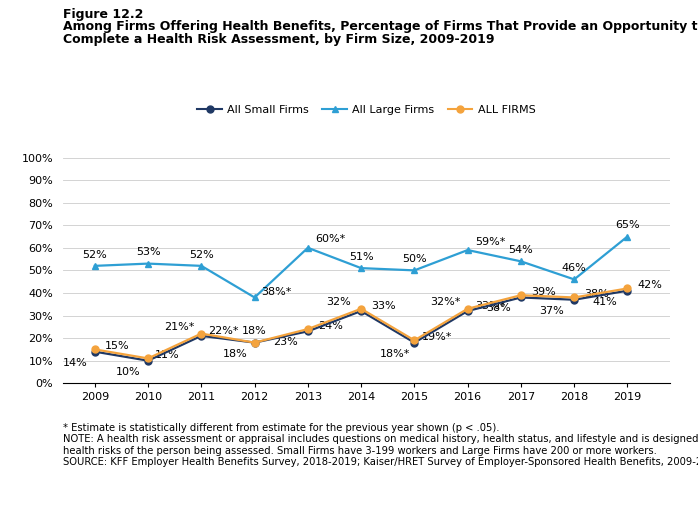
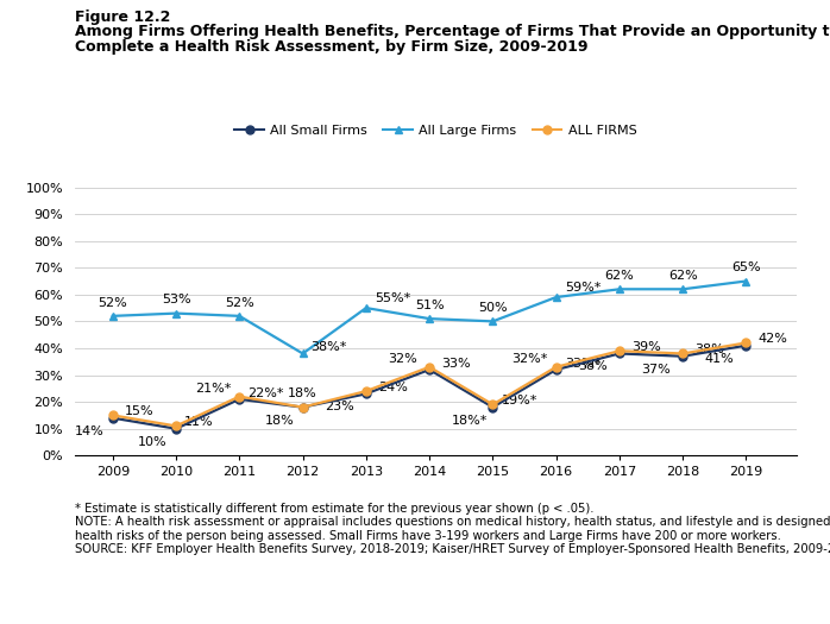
All Large Firms/2013: 60%* -> 55%*
All Large Firms/2017: 54% -> 62%
All Large Firms/2018: 46% -> 62%
